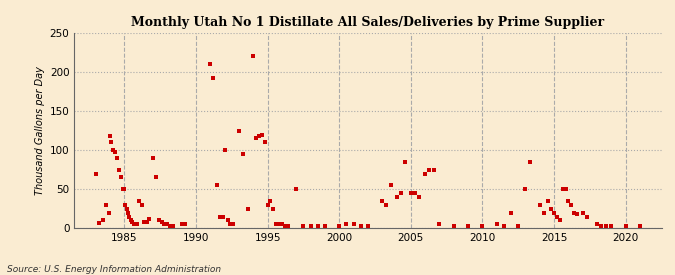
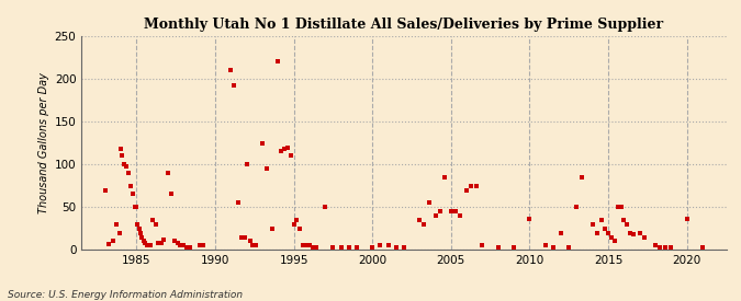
2010: 3 -> 36
2020: 3 -> 36
